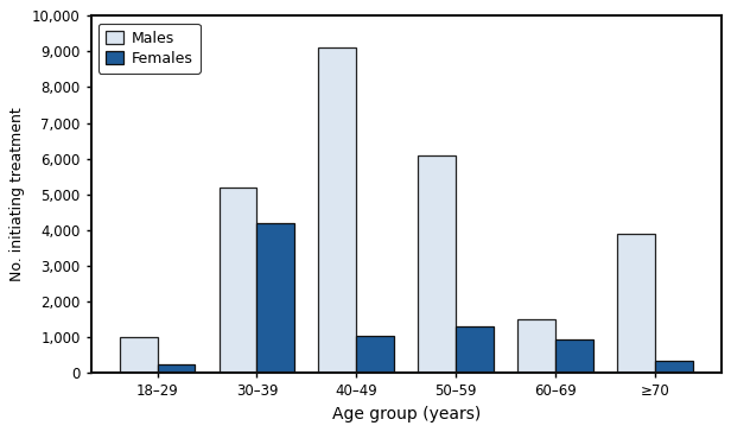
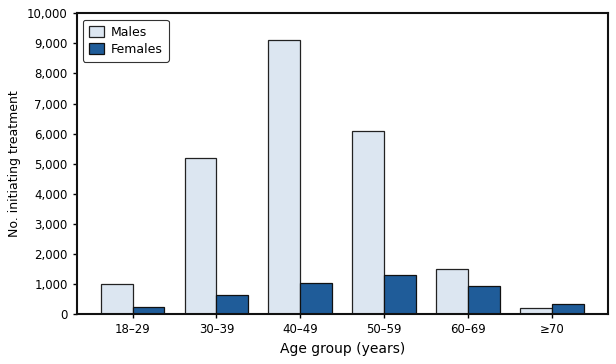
Females/30–39: 4,200 -> 650
Males/≥70: 3,900 -> 200
